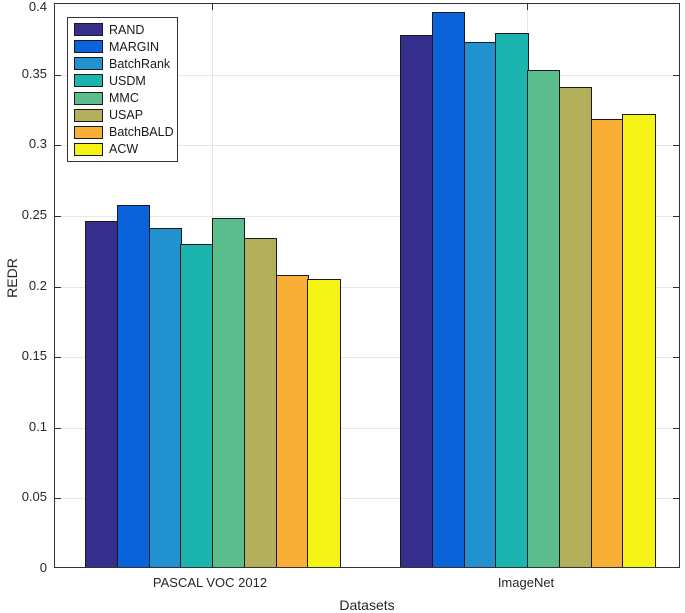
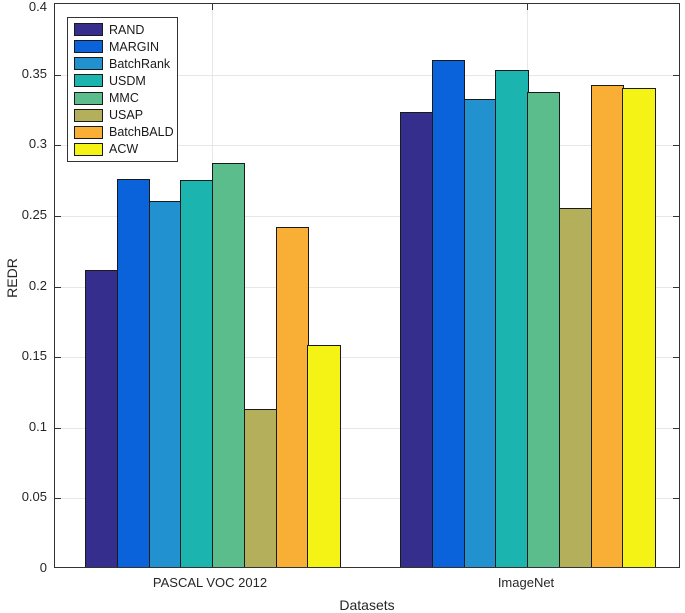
RAND/PASCAL VOC 2012: 0.245 -> 0.210
MARGIN/PASCAL VOC 2012: 0.256 -> 0.275
BatchRank/PASCAL VOC 2012: 0.240 -> 0.259
USDM/PASCAL VOC 2012: 0.229 -> 0.274
MMC/PASCAL VOC 2012: 0.247 -> 0.286
USAP/PASCAL VOC 2012: 0.233 -> 0.112
BatchBALD/PASCAL VOC 2012: 0.207 -> 0.241
ACW/PASCAL VOC 2012: 0.204 -> 0.157
RAND/ImageNet: 0.377 -> 0.322
MARGIN/ImageNet: 0.393 -> 0.359
BatchRank/ImageNet: 0.372 -> 0.331
USDM/ImageNet: 0.378 -> 0.352
MMC/ImageNet: 0.352 -> 0.336
USAP/ImageNet: 0.340 -> 0.254
BatchBALD/ImageNet: 0.317 -> 0.341
ACW/ImageNet: 0.321 -> 0.339
